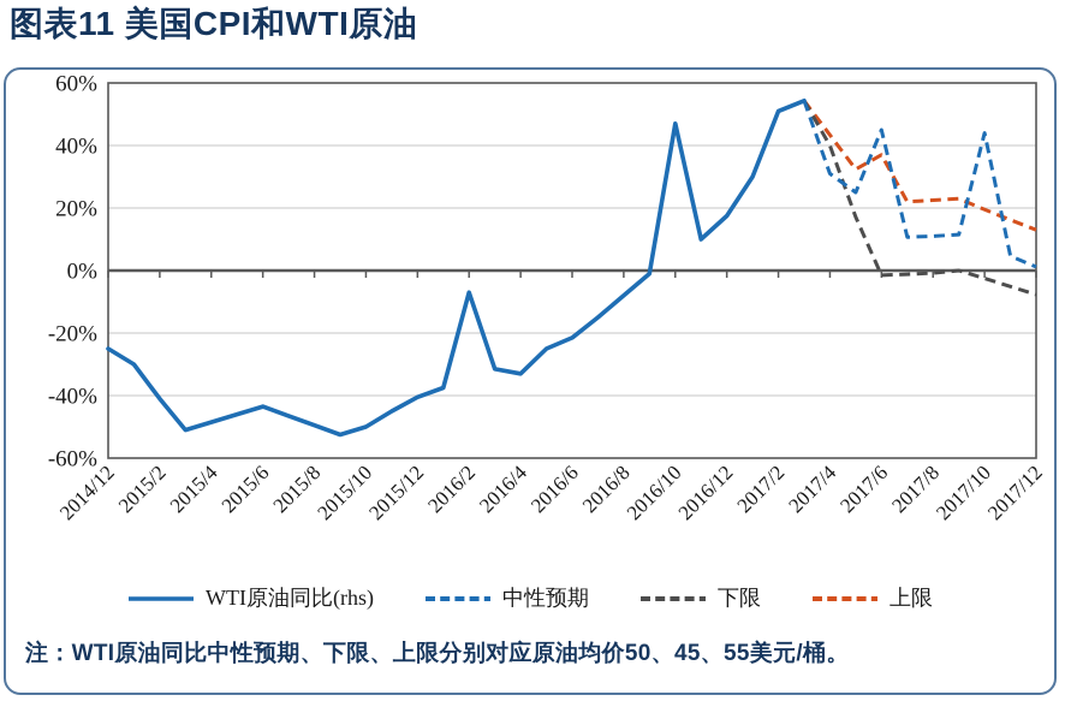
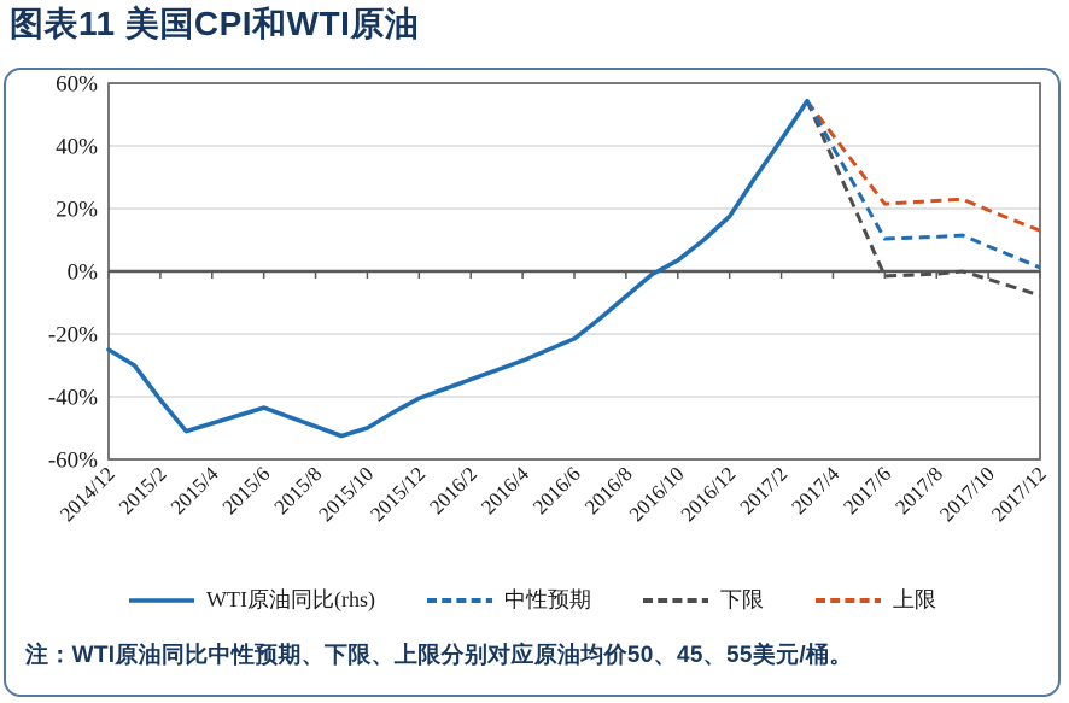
WTI原油同比(rhs)/2016/2: -7% -> -34%
WTI原油同比(rhs)/2016/4: -33% -> -28%
WTI原油同比(rhs)/2016/10: 47% -> 4%
WTI原油同比(rhs)/2017/2: 51% -> 42%
中性预期/2017/4: 31% -> 40%
下限/2017/4: 40% -> 36%
中性预期/2017/6: 45% -> 10%
上限/2017/6: 37% -> 22%
中性预期/2017/10: 44% -> 8%
